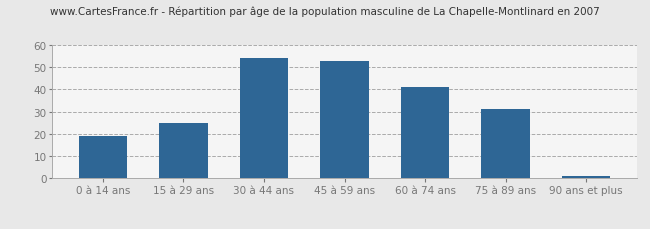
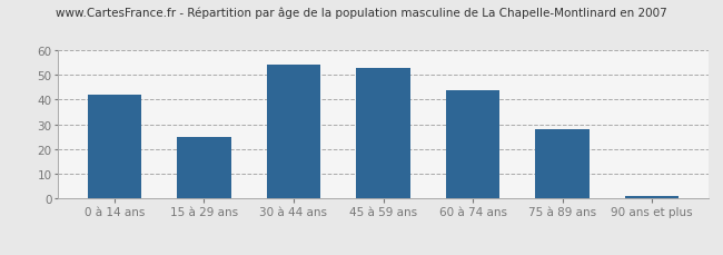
0 à 14 ans: 19 -> 42
60 à 74 ans: 41 -> 44
75 à 89 ans: 31 -> 28
